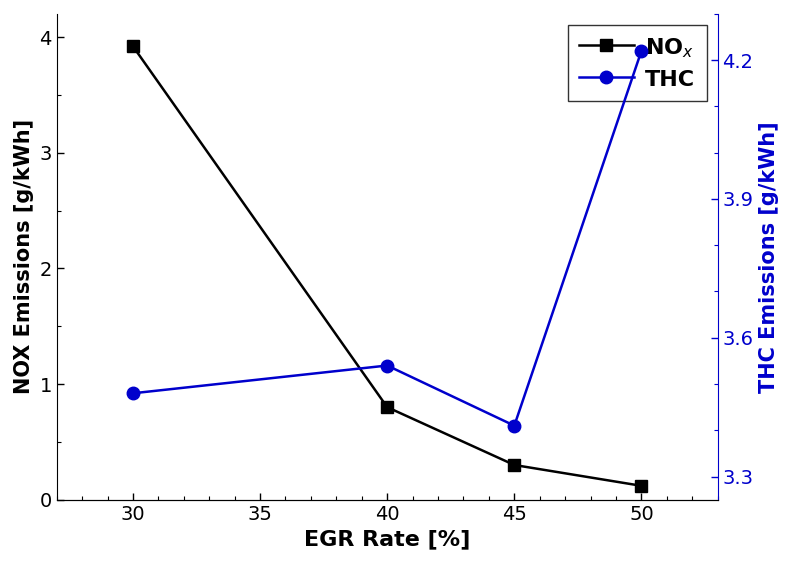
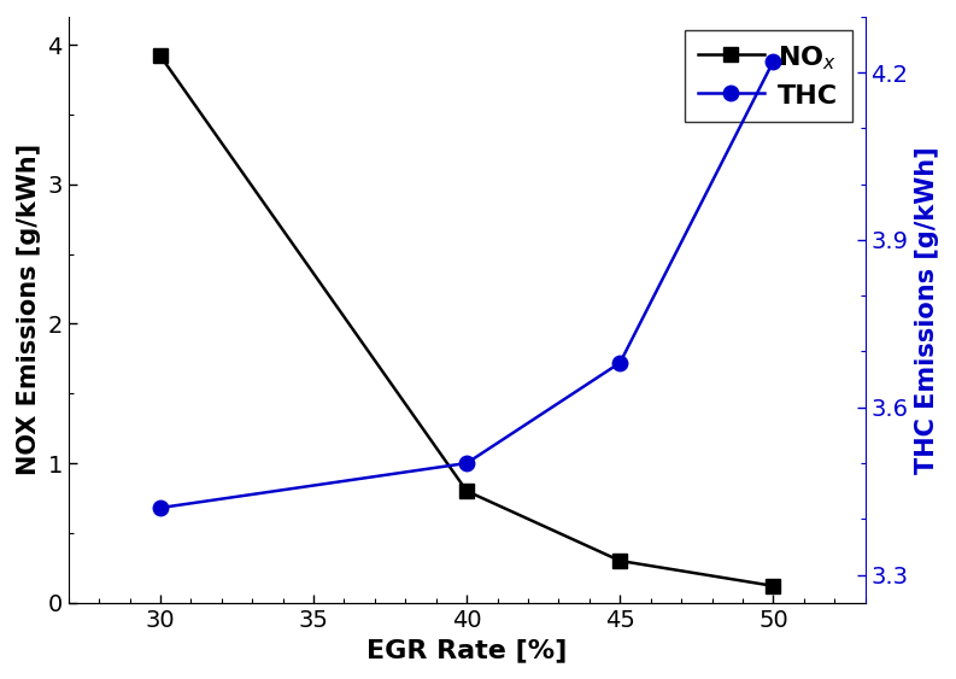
THC/30: 3.48 -> 3.42
THC/40: 3.54 -> 3.50
THC/45: 3.41 -> 3.68
